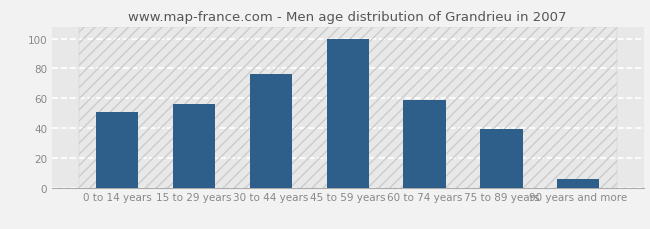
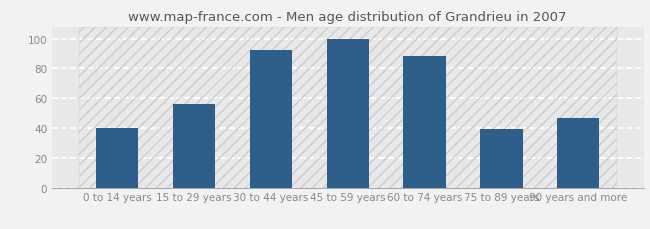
0 to 14 years: 51 -> 40
30 to 44 years: 76 -> 92
60 to 74 years: 59 -> 88
90 years and more: 6 -> 47
